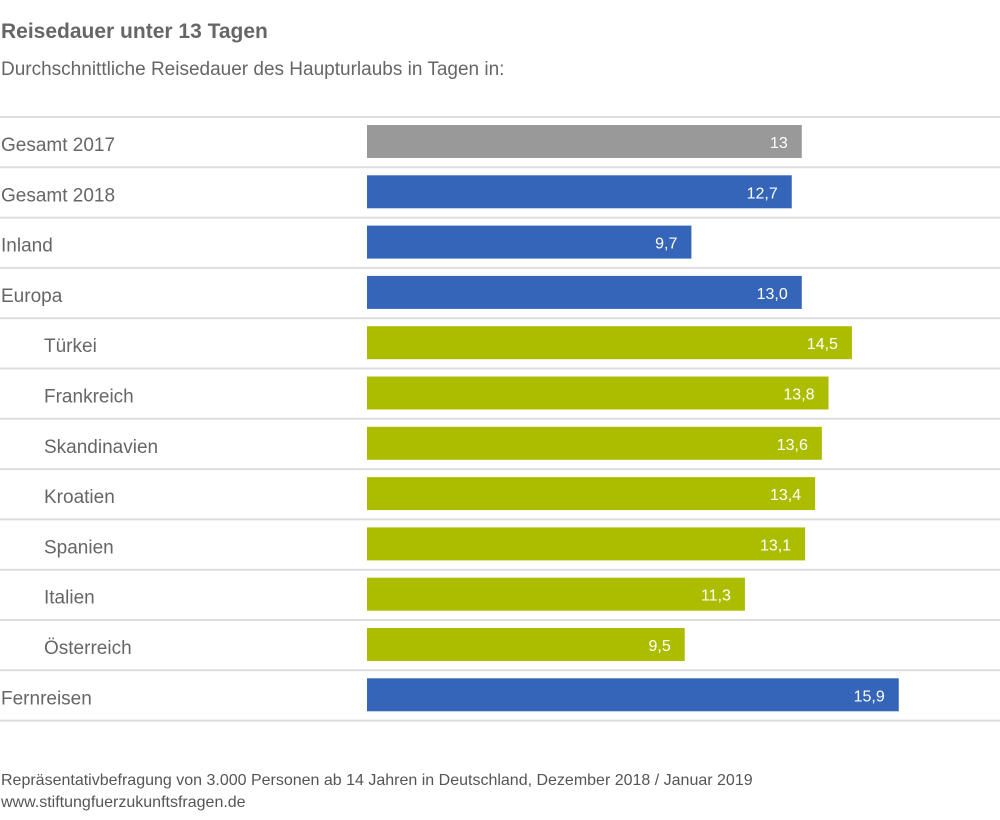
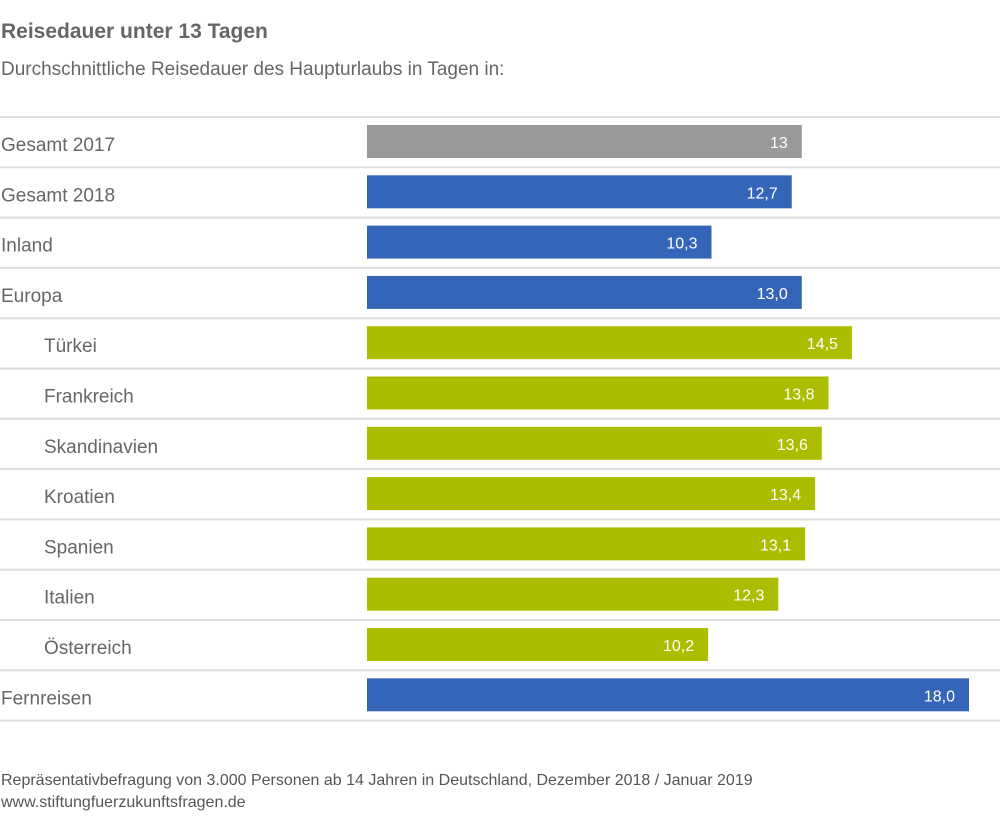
Inland: 9,7 -> 10,3
Italien: 11,3 -> 12,3
Österreich: 9,5 -> 10,2
Fernreisen: 15,9 -> 18,0
